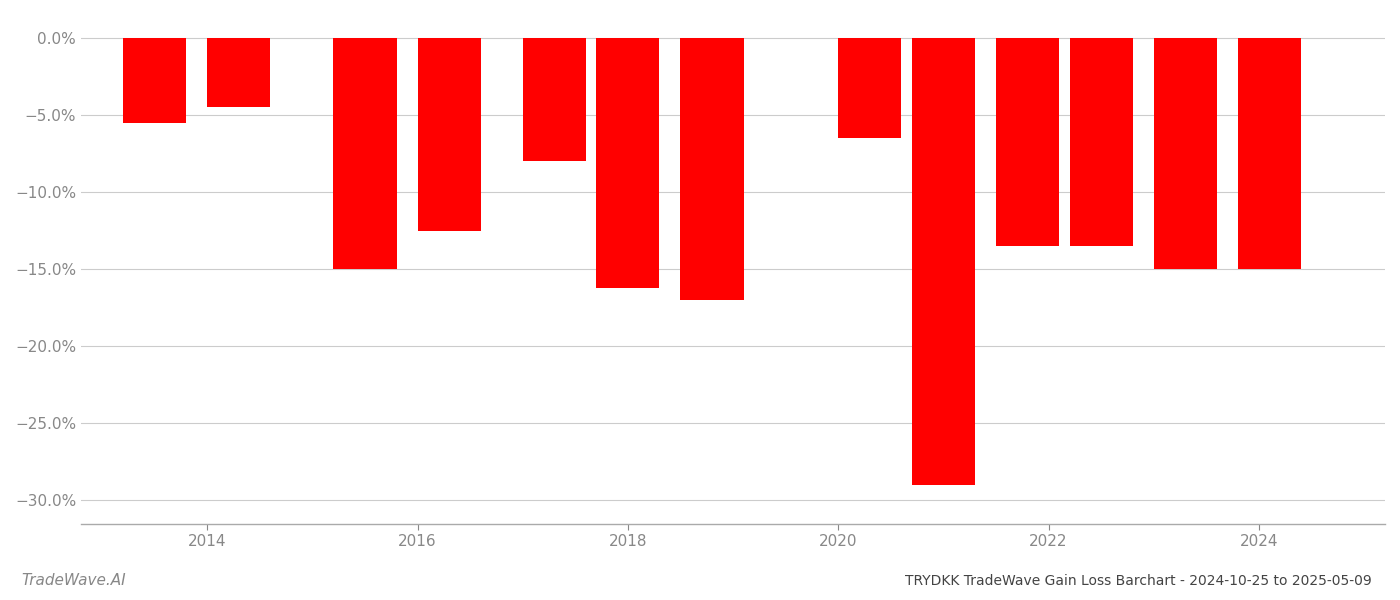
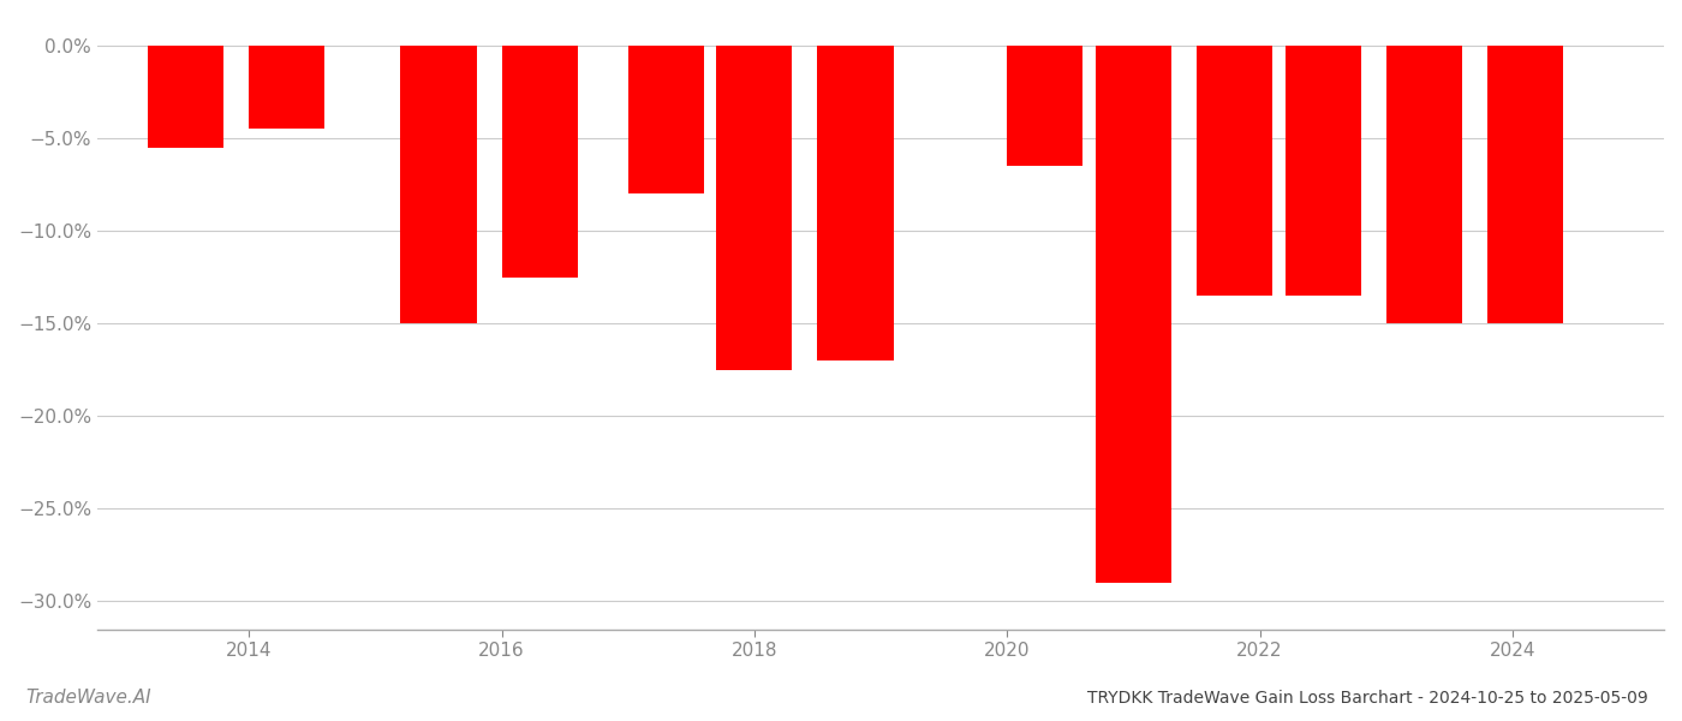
2018: -16.2% -> -17.5%
